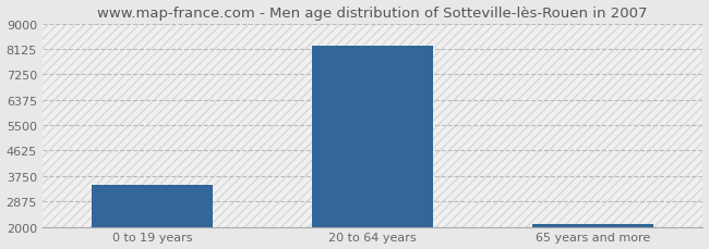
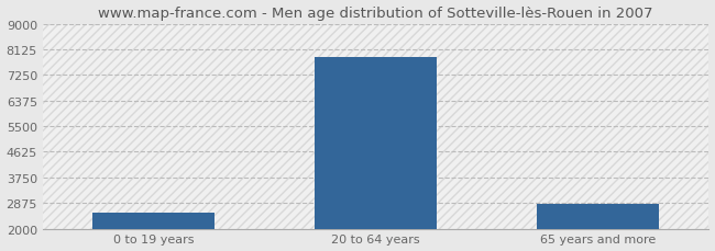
0 to 19 years: 3450 -> 2550
20 to 64 years: 8230 -> 7850
65 years and more: 2080 -> 2850
